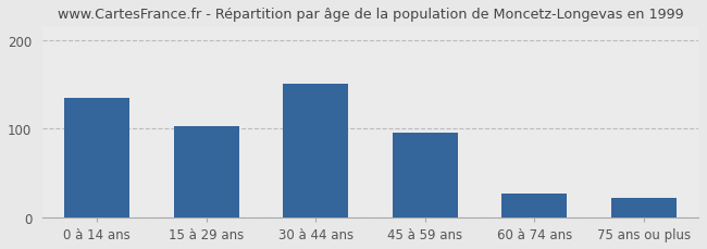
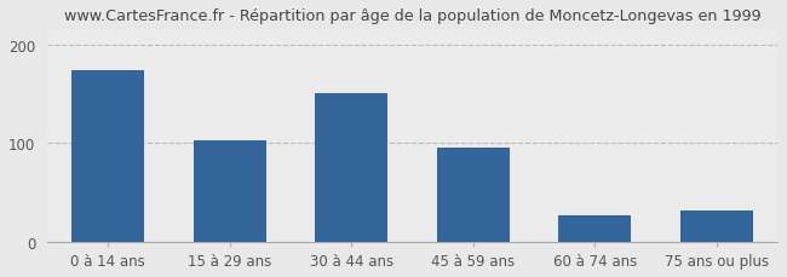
0 à 14 ans: 135 -> 174
75 ans ou plus: 22 -> 32
